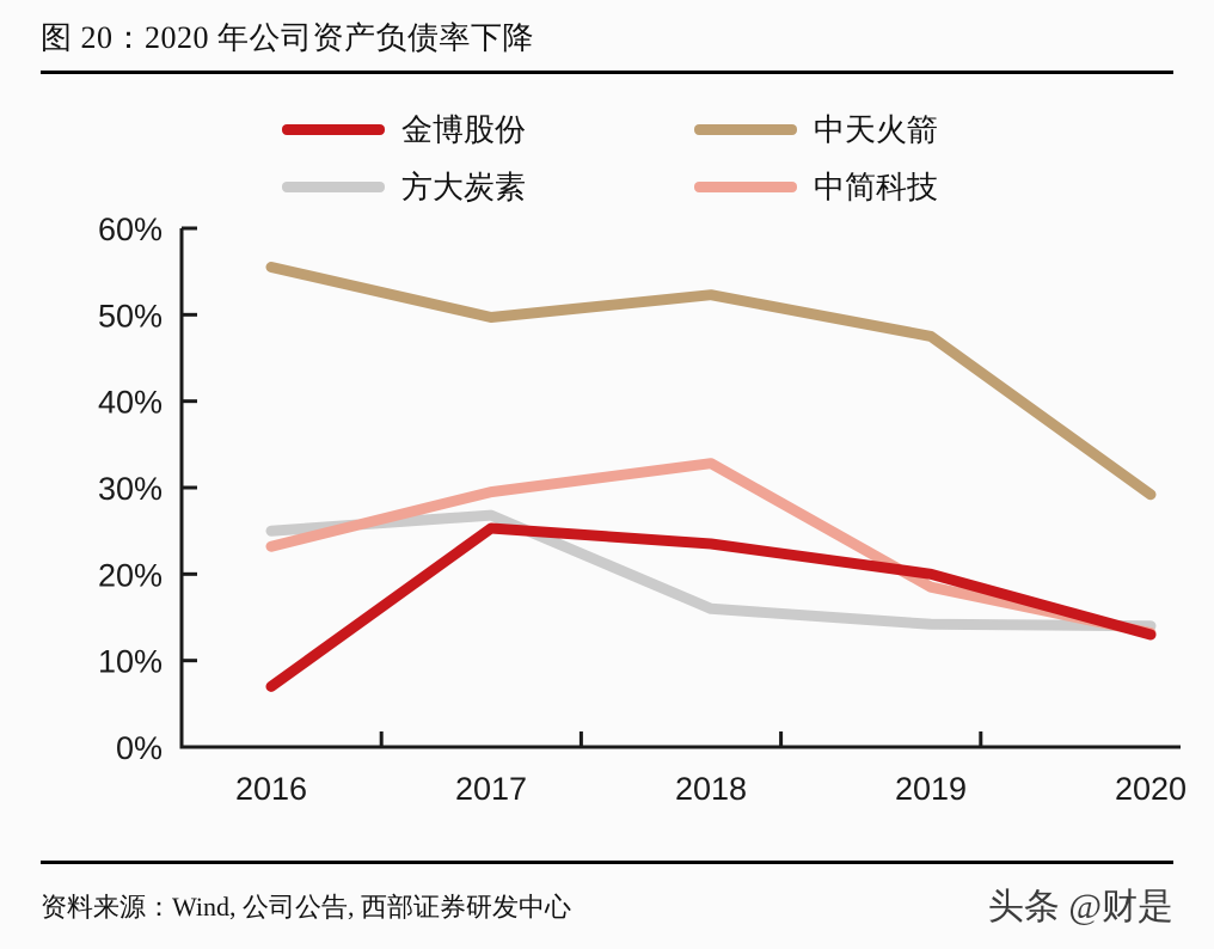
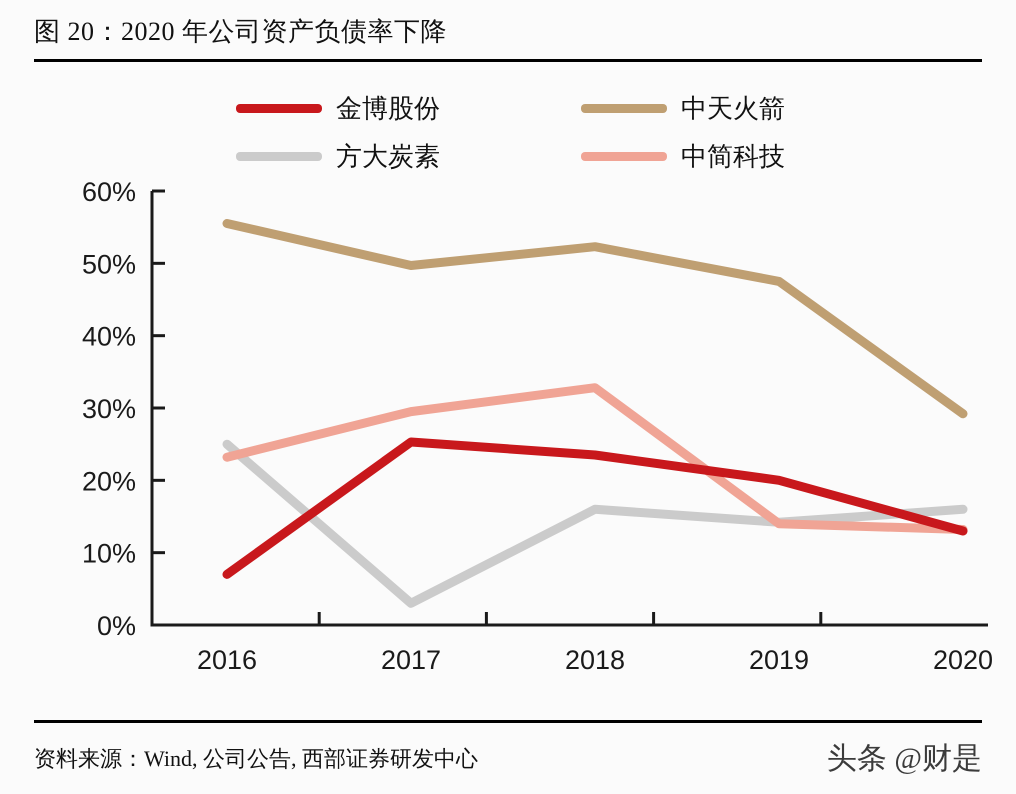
方大炭素/2017: 27% -> 3%
中简科技/2019: 18% -> 14%
方大炭素/2020: 14% -> 16%
